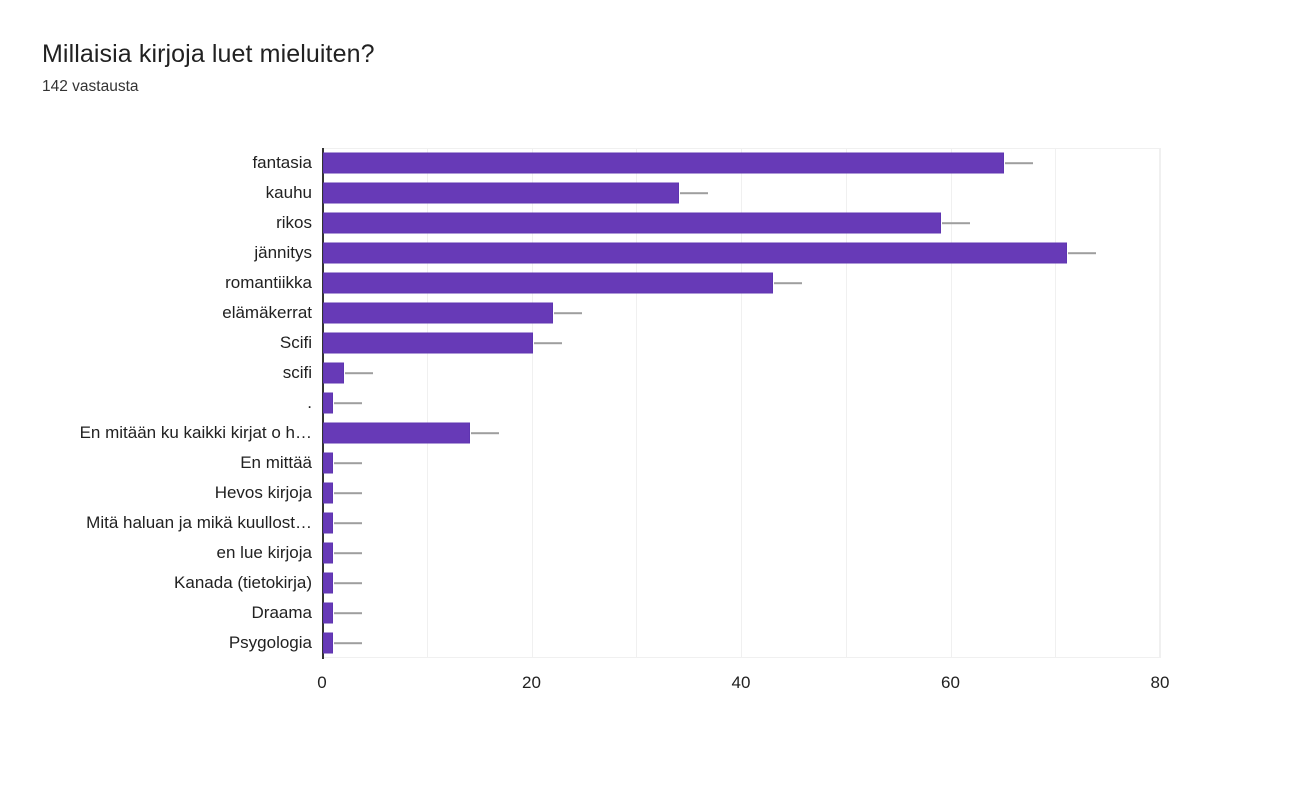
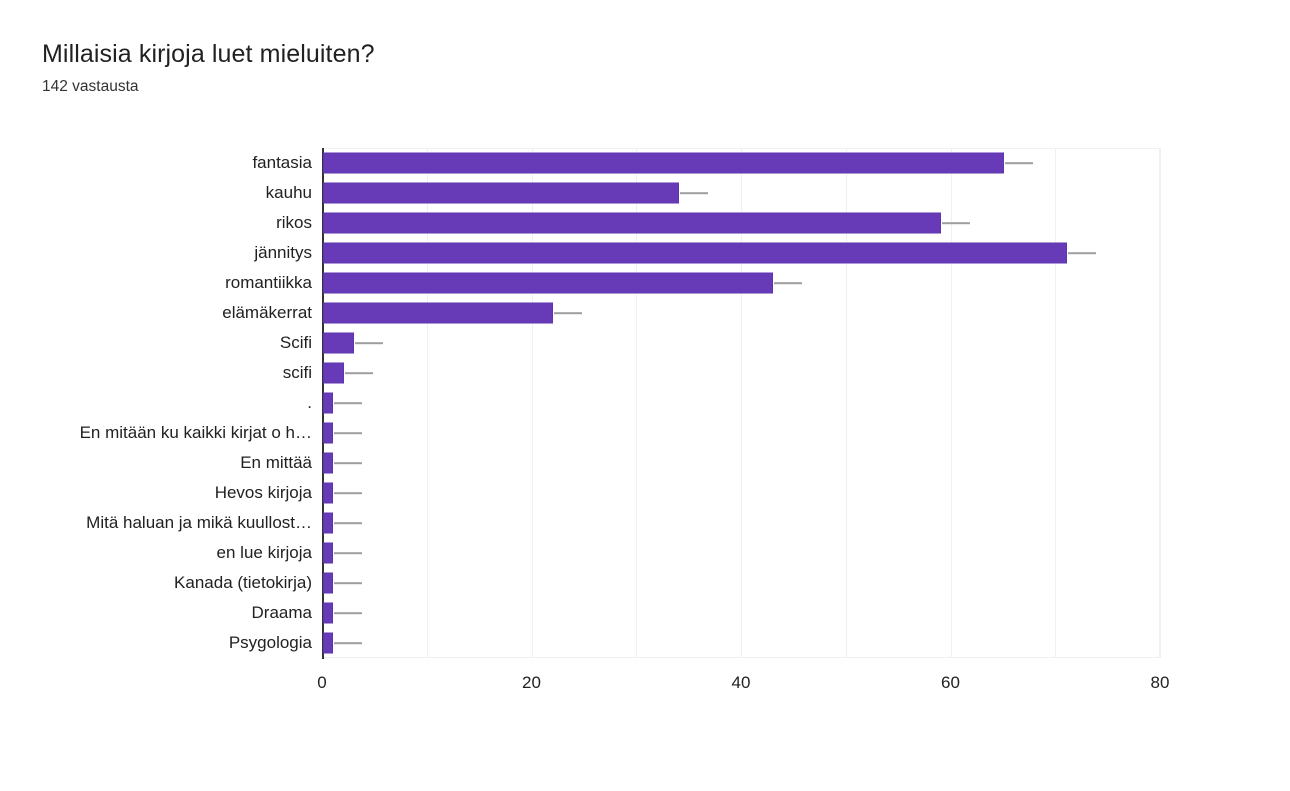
Scifi: 20 -> 3
En mitään ku kaikki kirjat o h…: 14 -> 1
